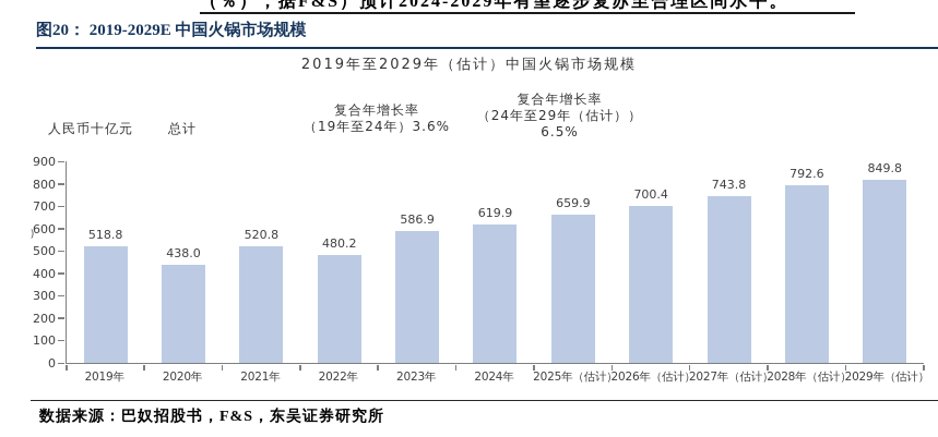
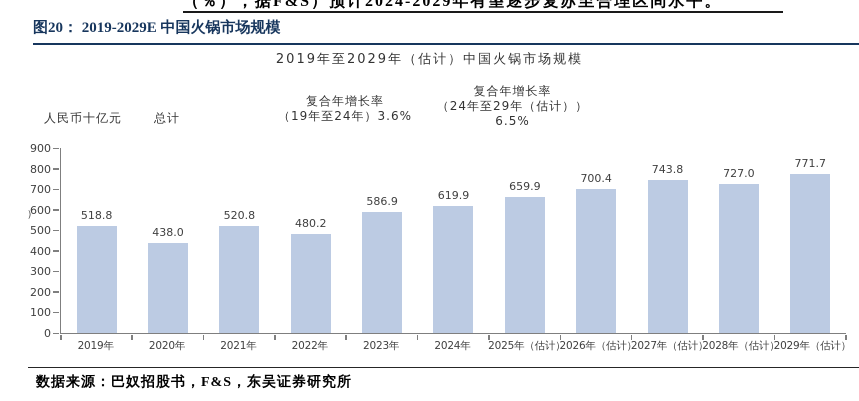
2028年（估计）: 792.6 -> 727.0
2029年（估计）: 849.8 -> 771.7
